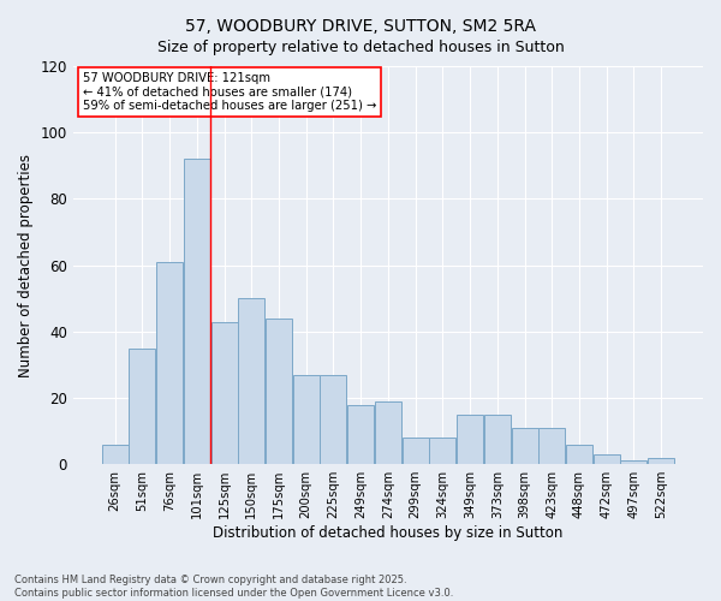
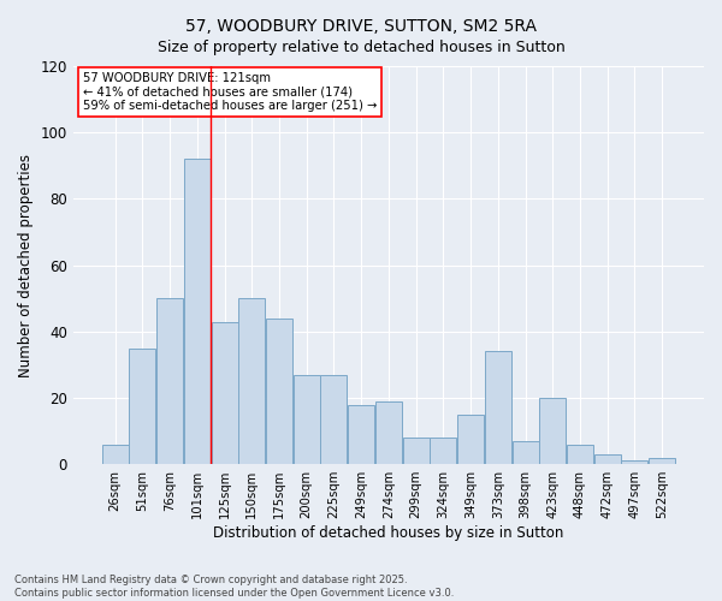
76sqm: 61 -> 50
373sqm: 15 -> 34
398sqm: 11 -> 7
423sqm: 11 -> 20
